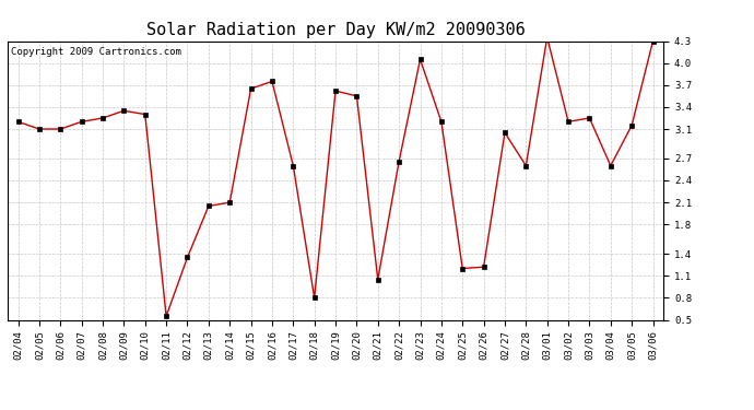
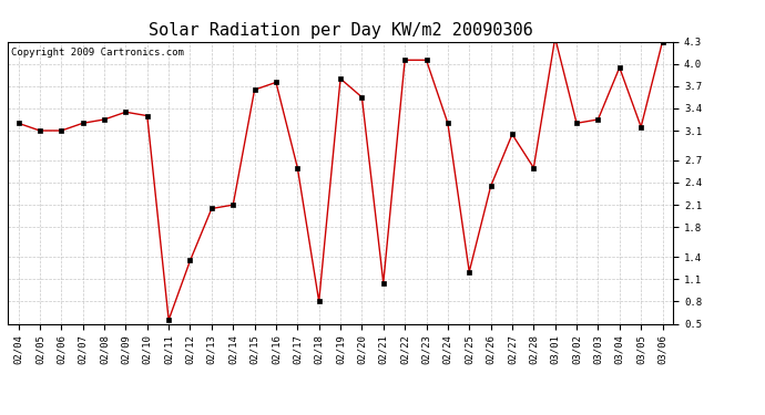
02/19: 3.62 -> 3.80
02/22: 2.66 -> 4.05
02/26: 1.22 -> 2.35
03/04: 2.60 -> 3.95
